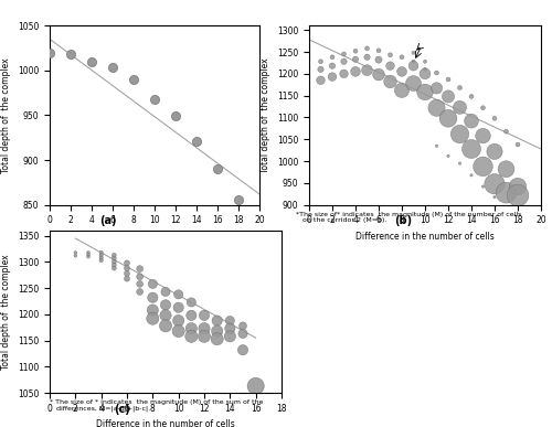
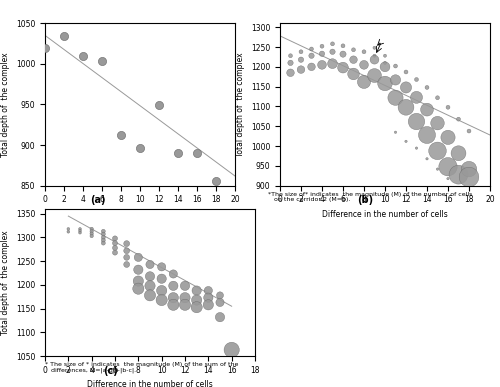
2: 1018 -> 1034
8: 990 -> 912
10: 968 -> 896
14: 921 -> 890
